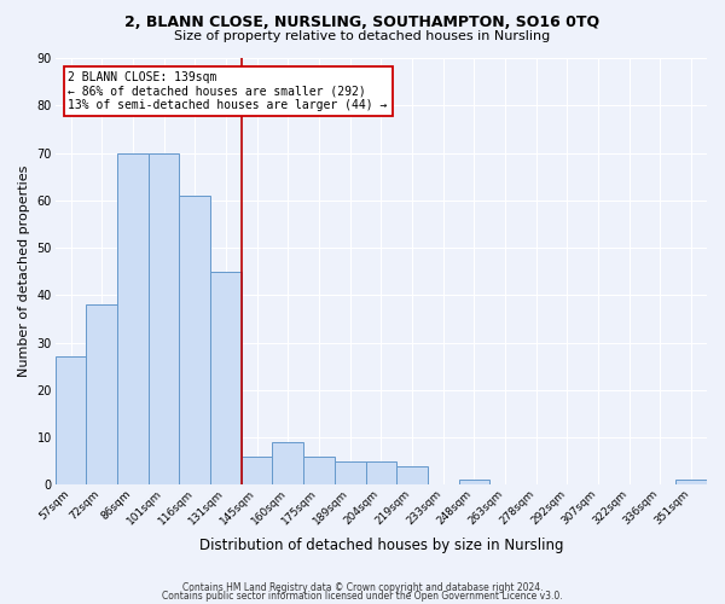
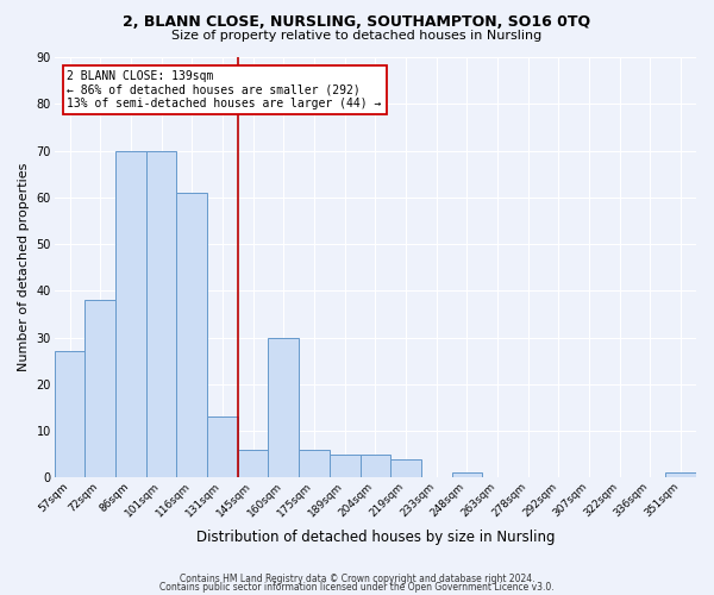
131sqm: 45 -> 13
160sqm: 9 -> 30
